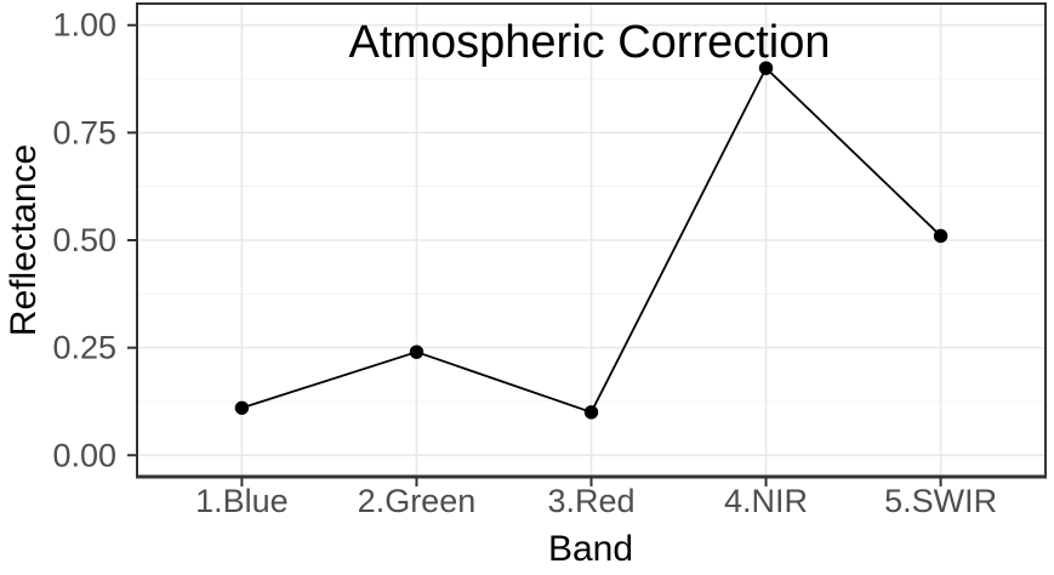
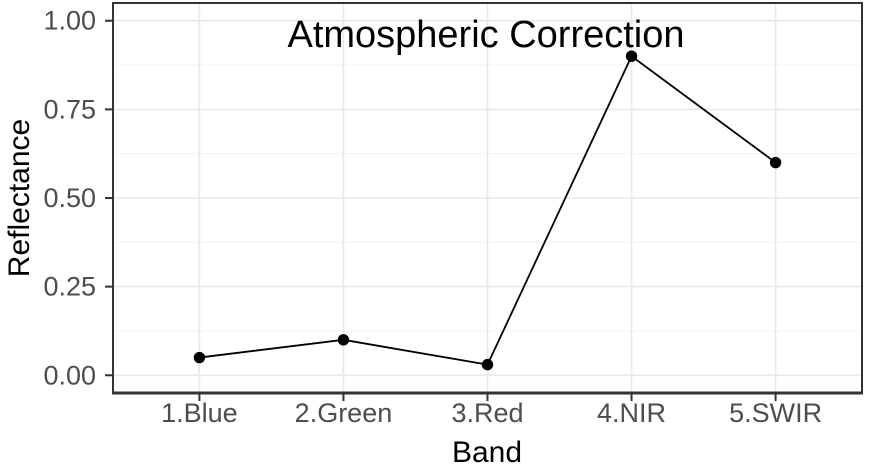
1.Blue: 0.11 -> 0.05
2.Green: 0.24 -> 0.10
3.Red: 0.10 -> 0.03
5.SWIR: 0.51 -> 0.60
